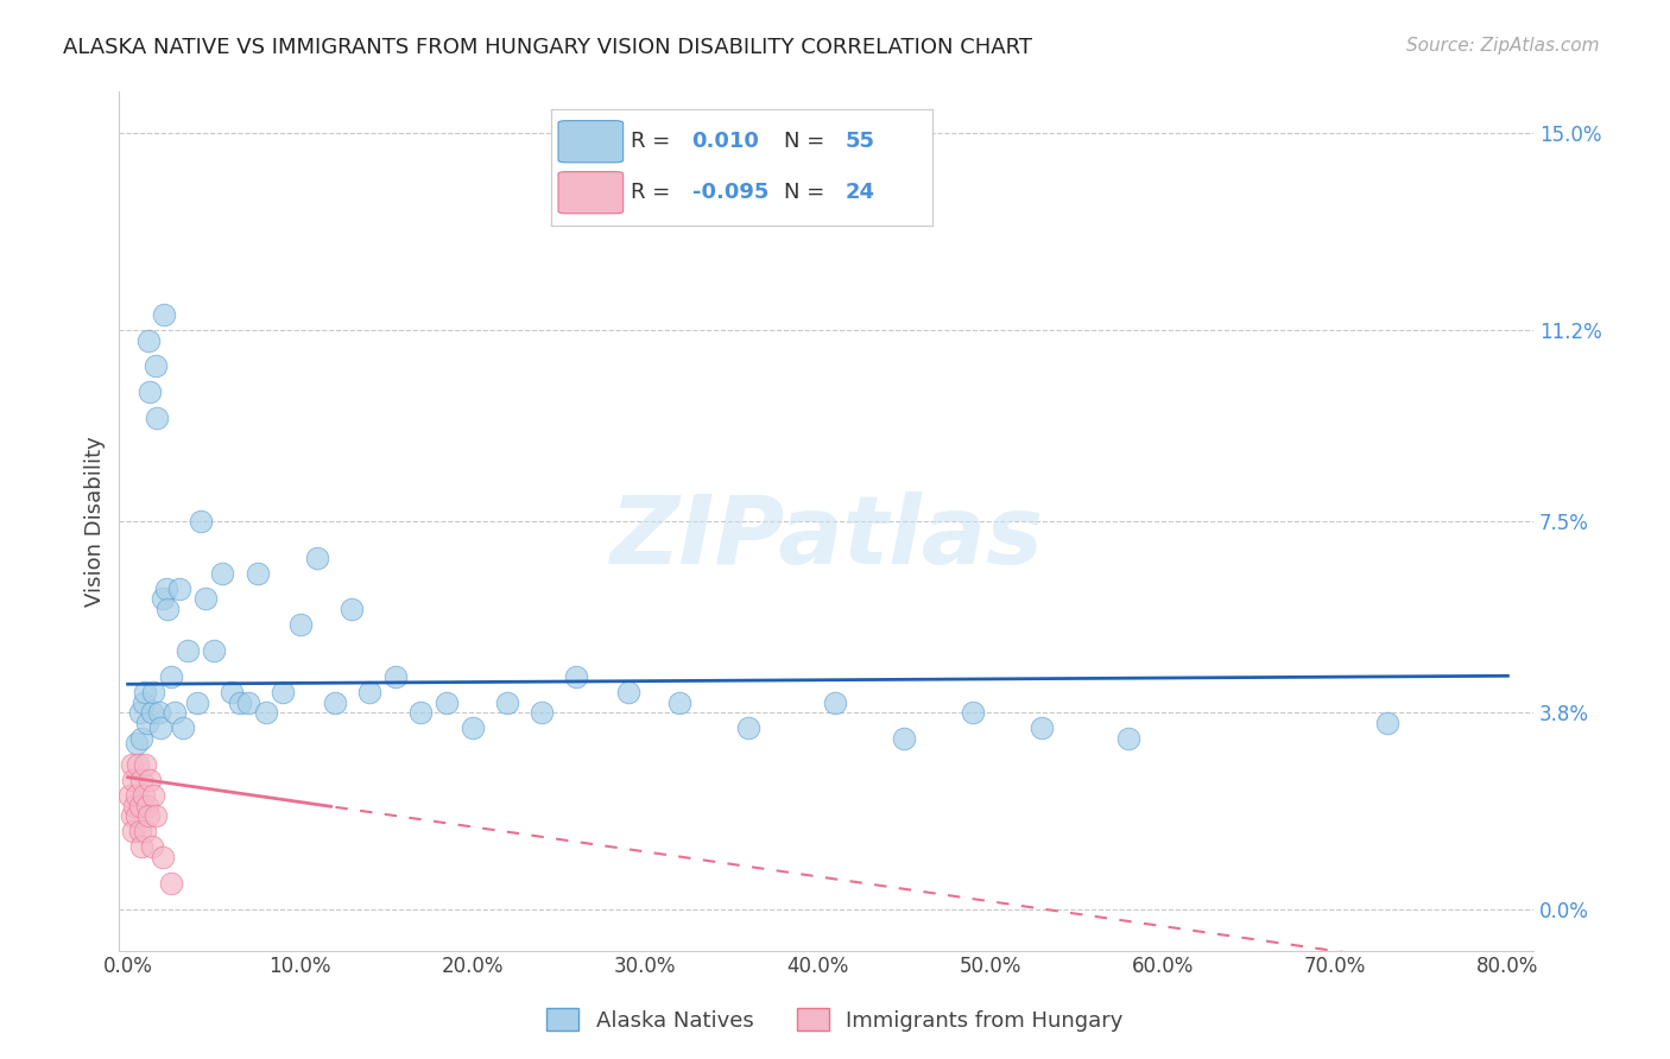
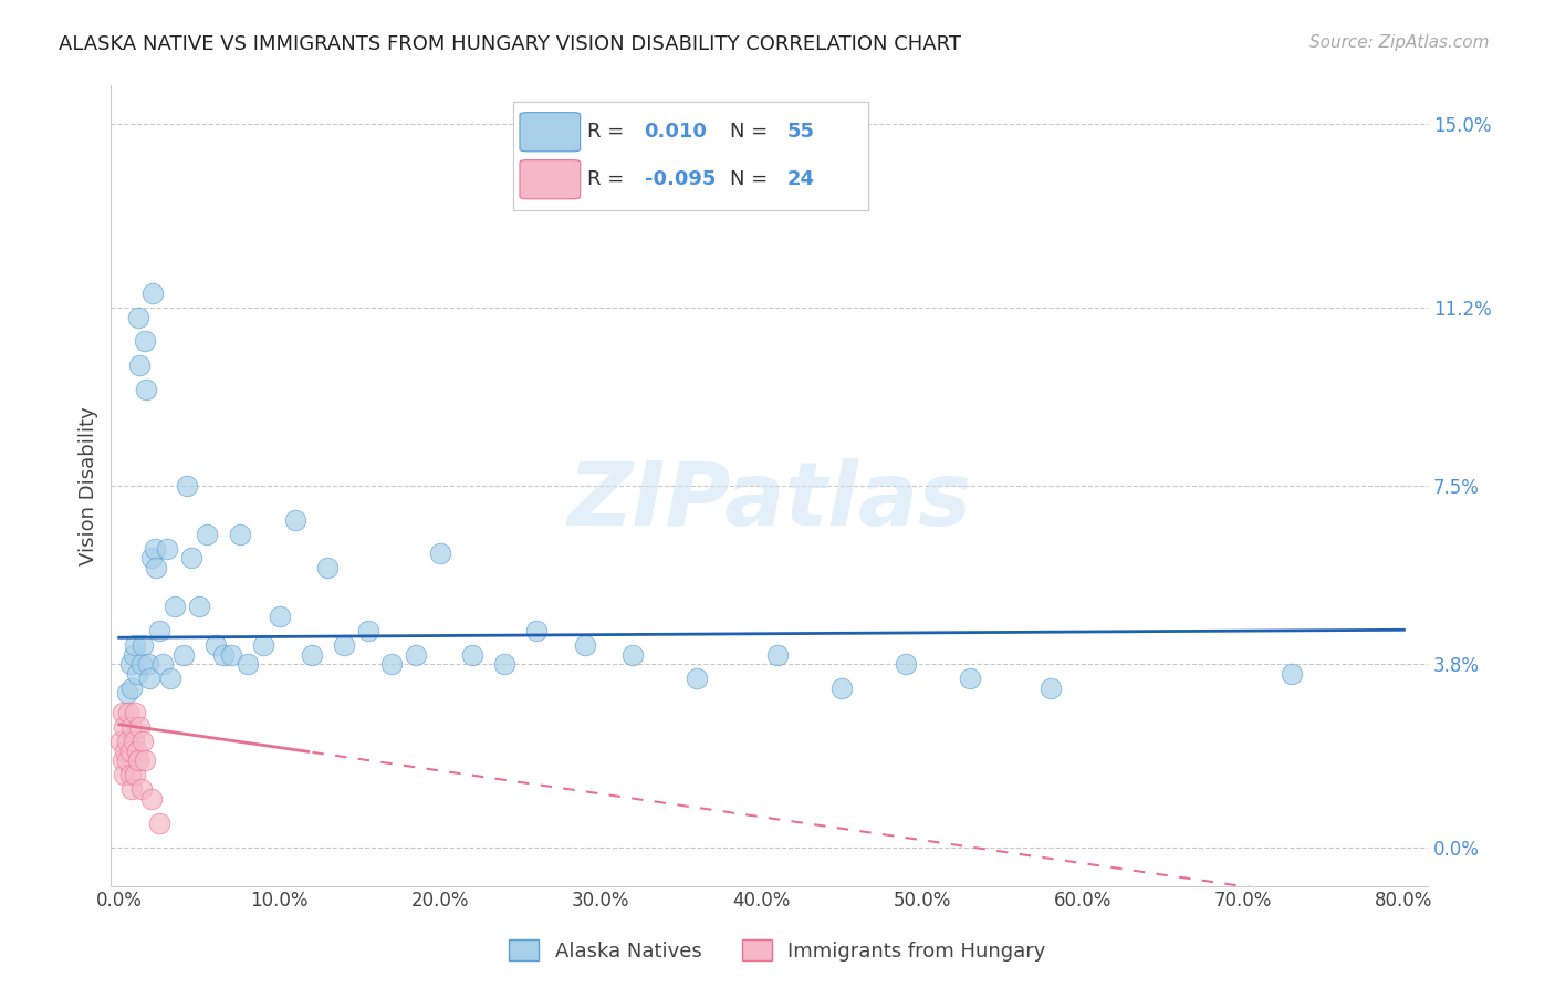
Alaska Natives/10.0%: 5.5% -> 4.8%
Alaska Natives/20.0%: 3.5% -> 6.1%
